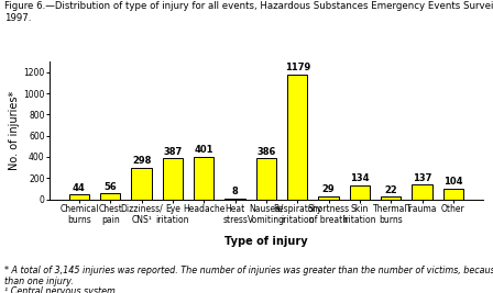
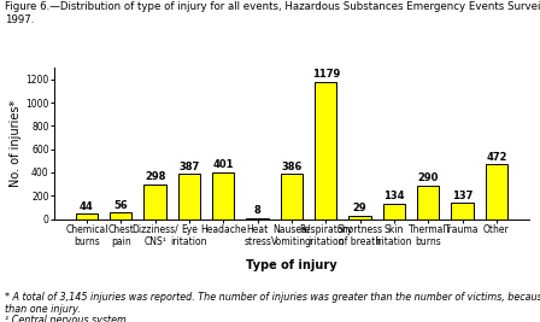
Thermal burns: 22 -> 290
Other: 104 -> 472
